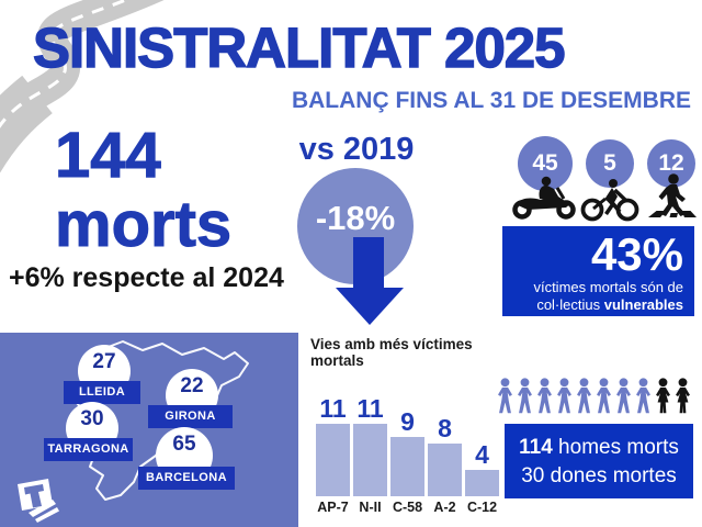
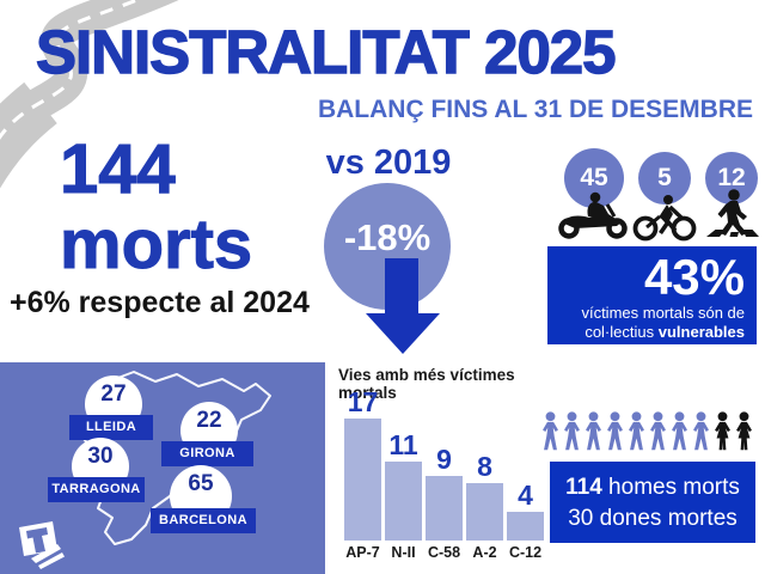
AP-7: 11 -> 17
